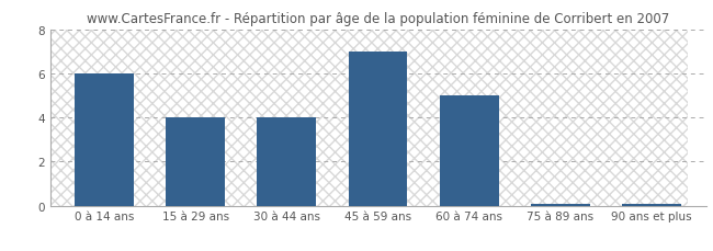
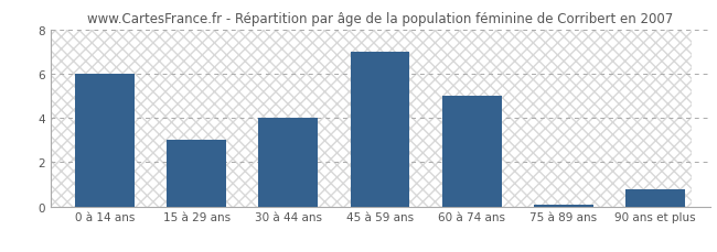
15 à 29 ans: 4.00 -> 3.00
90 ans et plus: 0.08 -> 0.80
